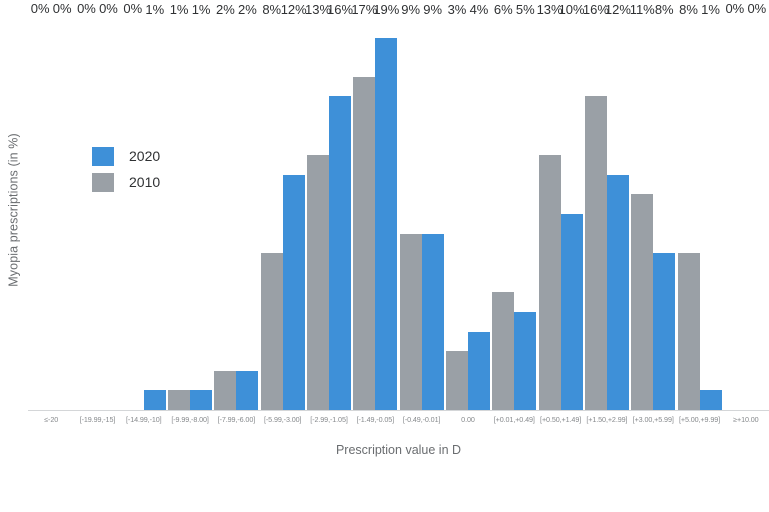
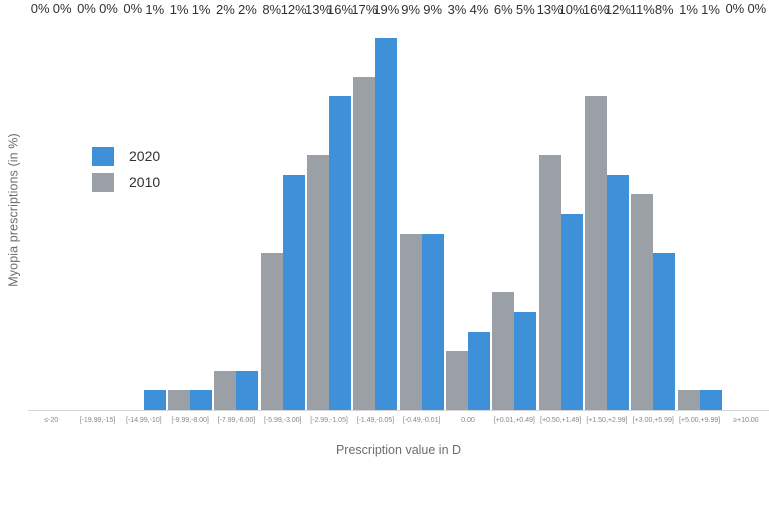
2010/[+5.00,+9.99]: 8% -> 1%
